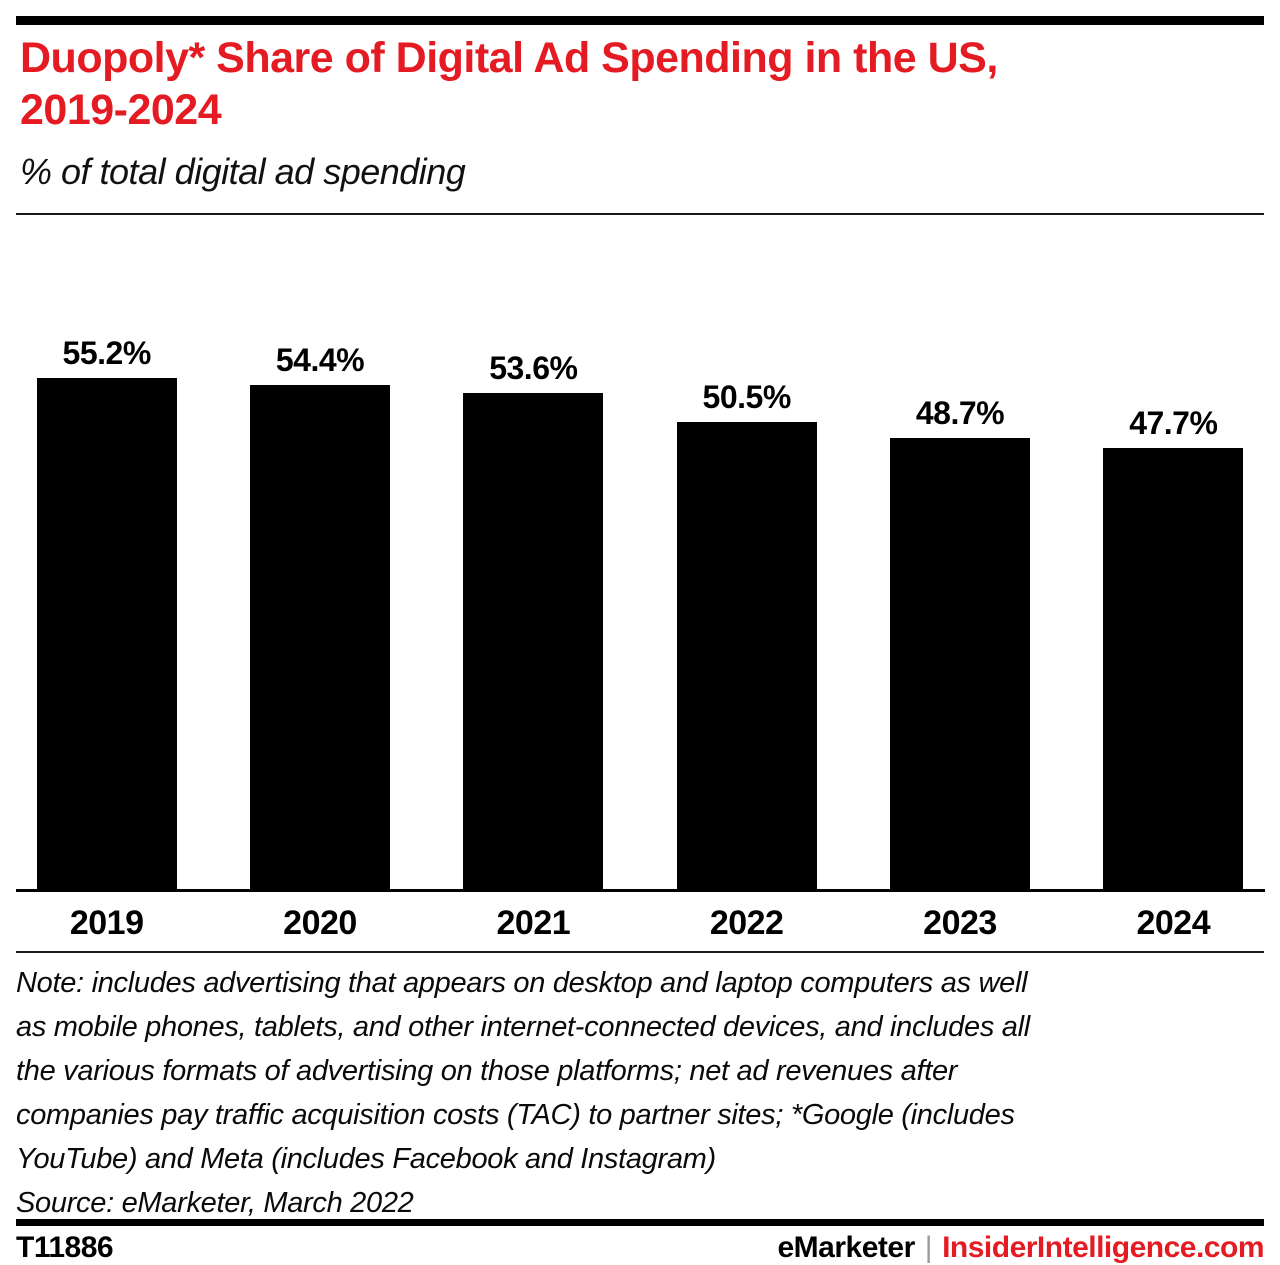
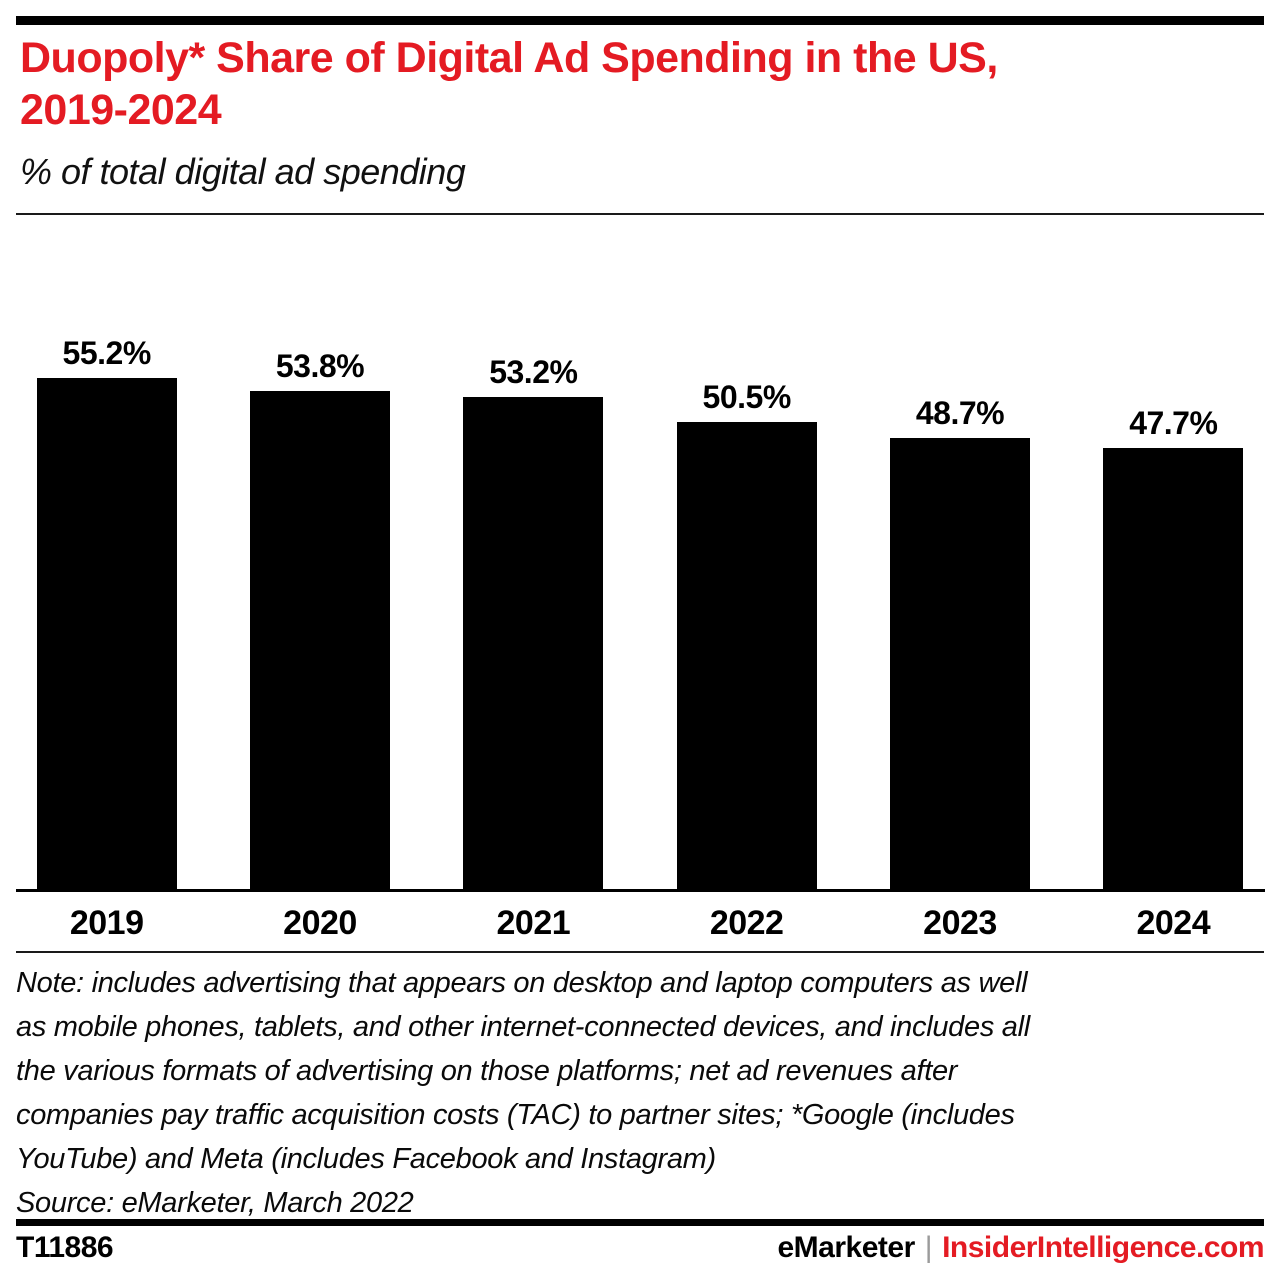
2020: 54.4% -> 53.8%
2021: 53.6% -> 53.2%
